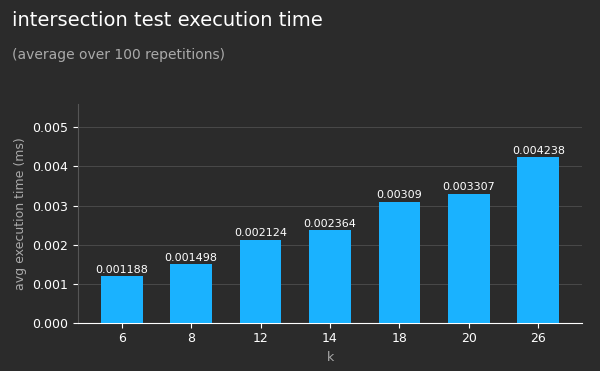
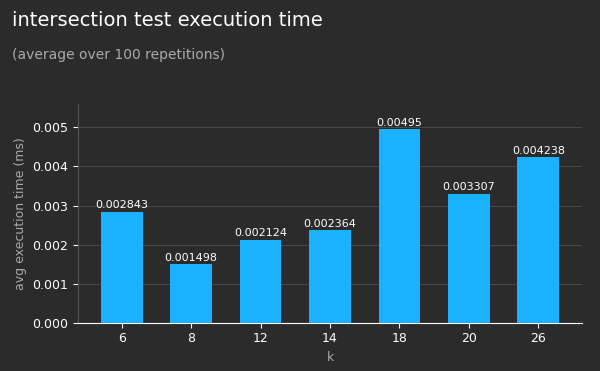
6: 0.001188 -> 0.002843
18: 0.00309 -> 0.00495
